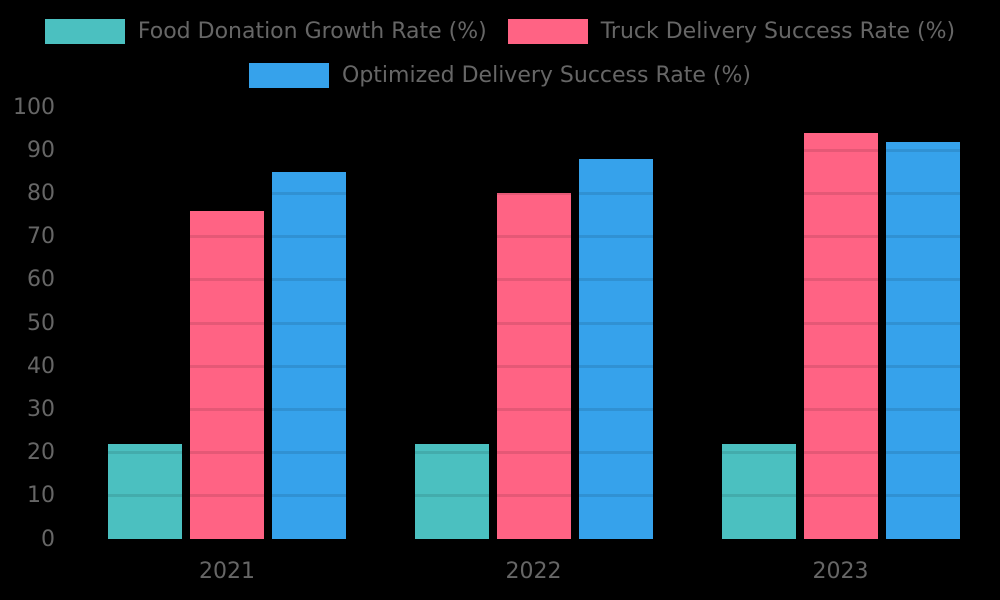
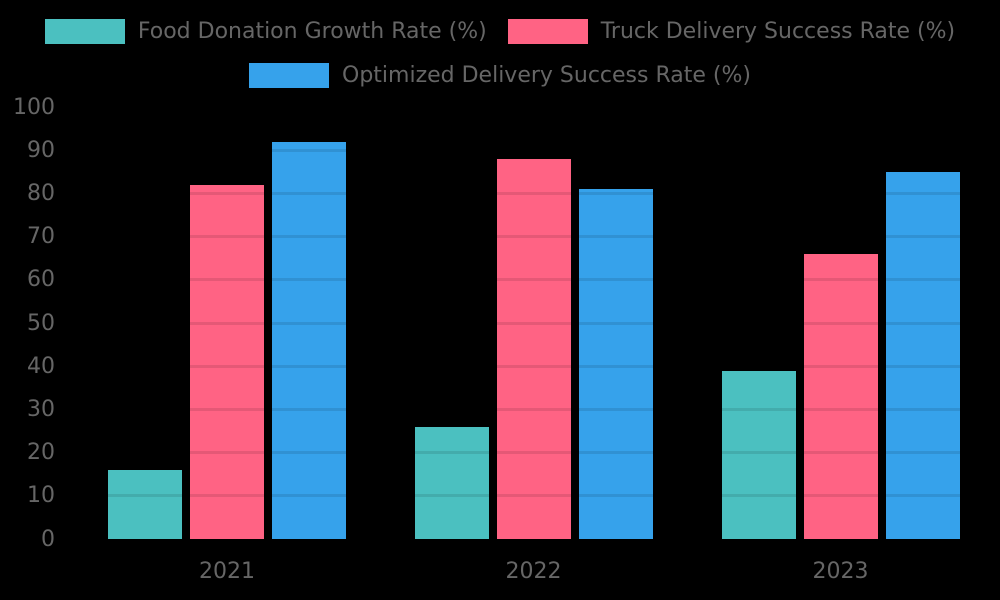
Food Donation Growth Rate (%)/2021: 22 -> 16
Truck Delivery Success Rate (%)/2021: 76 -> 82
Optimized Delivery Success Rate (%)/2021: 85 -> 92
Food Donation Growth Rate (%)/2022: 22 -> 26
Truck Delivery Success Rate (%)/2022: 80 -> 88
Optimized Delivery Success Rate (%)/2022: 88 -> 81
Food Donation Growth Rate (%)/2023: 22 -> 39
Truck Delivery Success Rate (%)/2023: 94 -> 66
Optimized Delivery Success Rate (%)/2023: 92 -> 85
